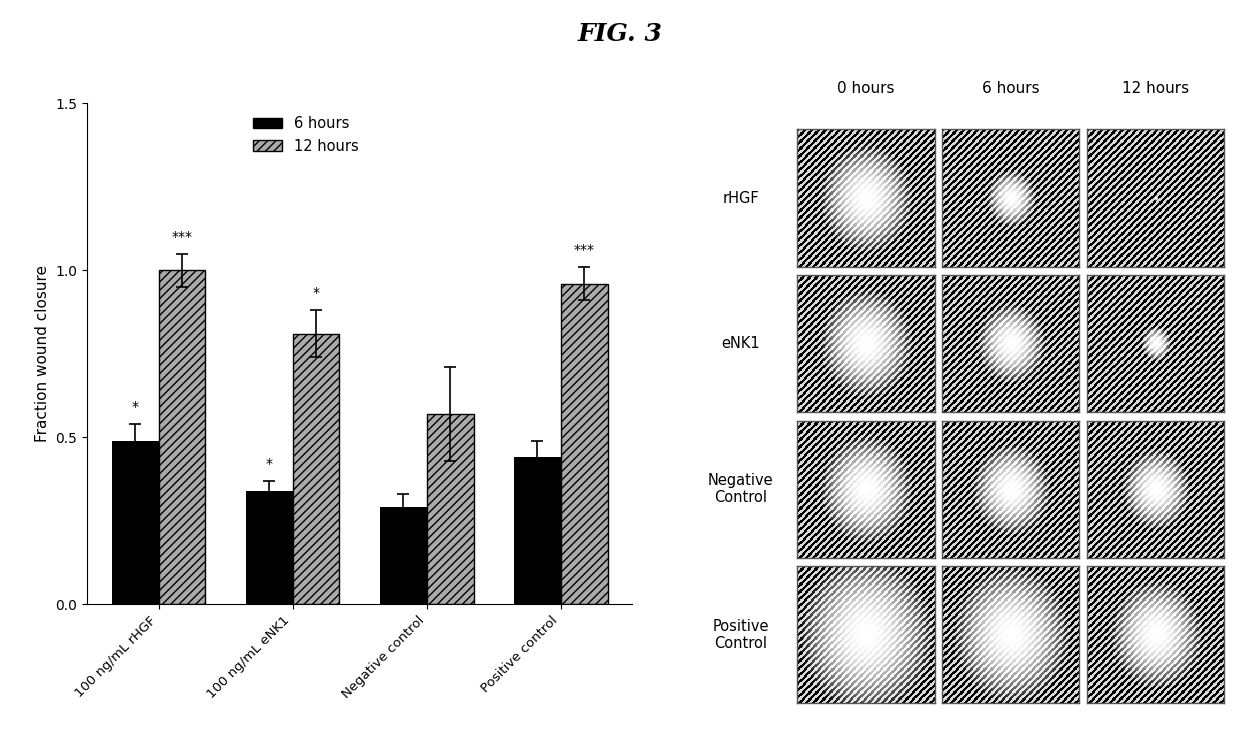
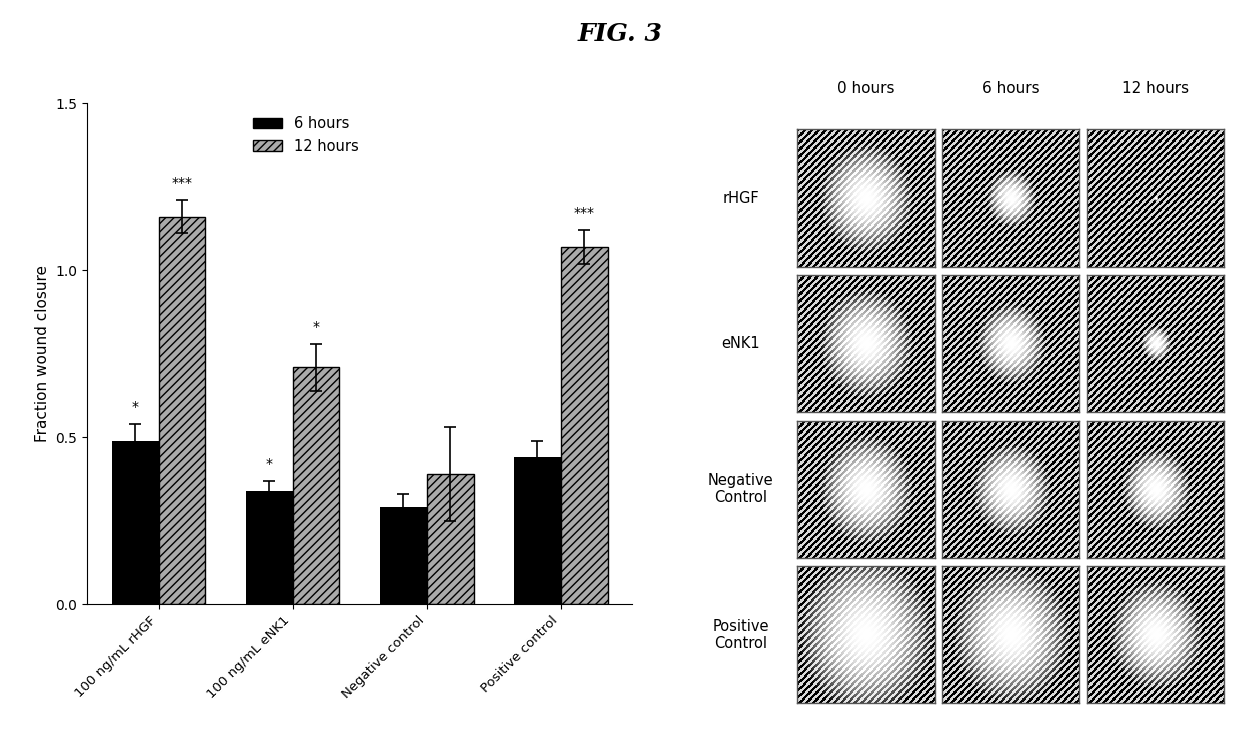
12 hours/100 ng/mL rHGF: 1.00 -> 1.16
12 hours/100 ng/mL eNK1: 0.81 -> 0.71
12 hours/Negative control: 0.57 -> 0.39
12 hours/Positive control: 0.96 -> 1.07
